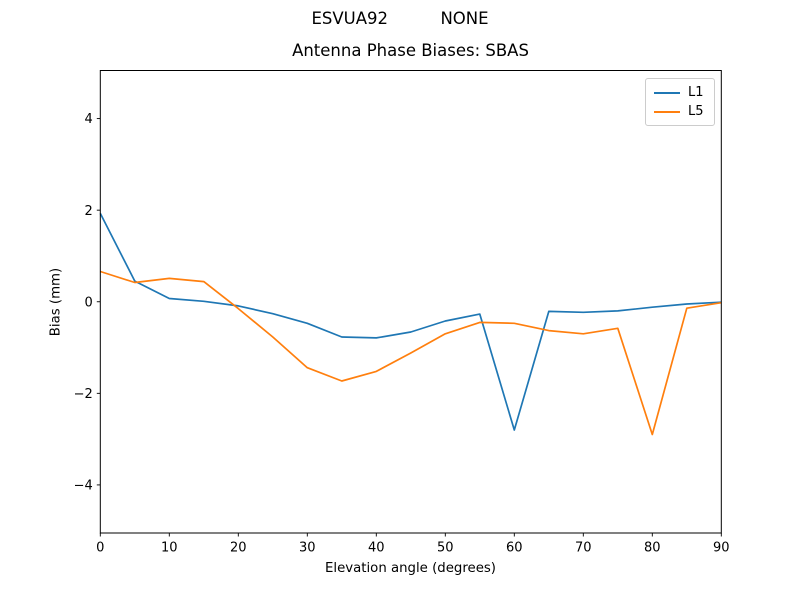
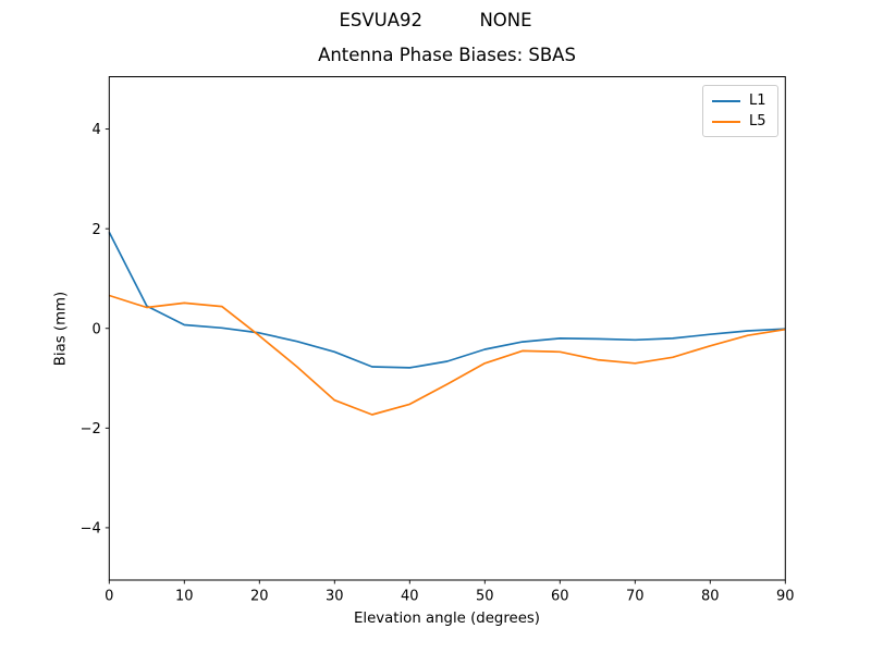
L1/60: -2.8 -> -0.2
L5/80: -2.9 -> -0.3
